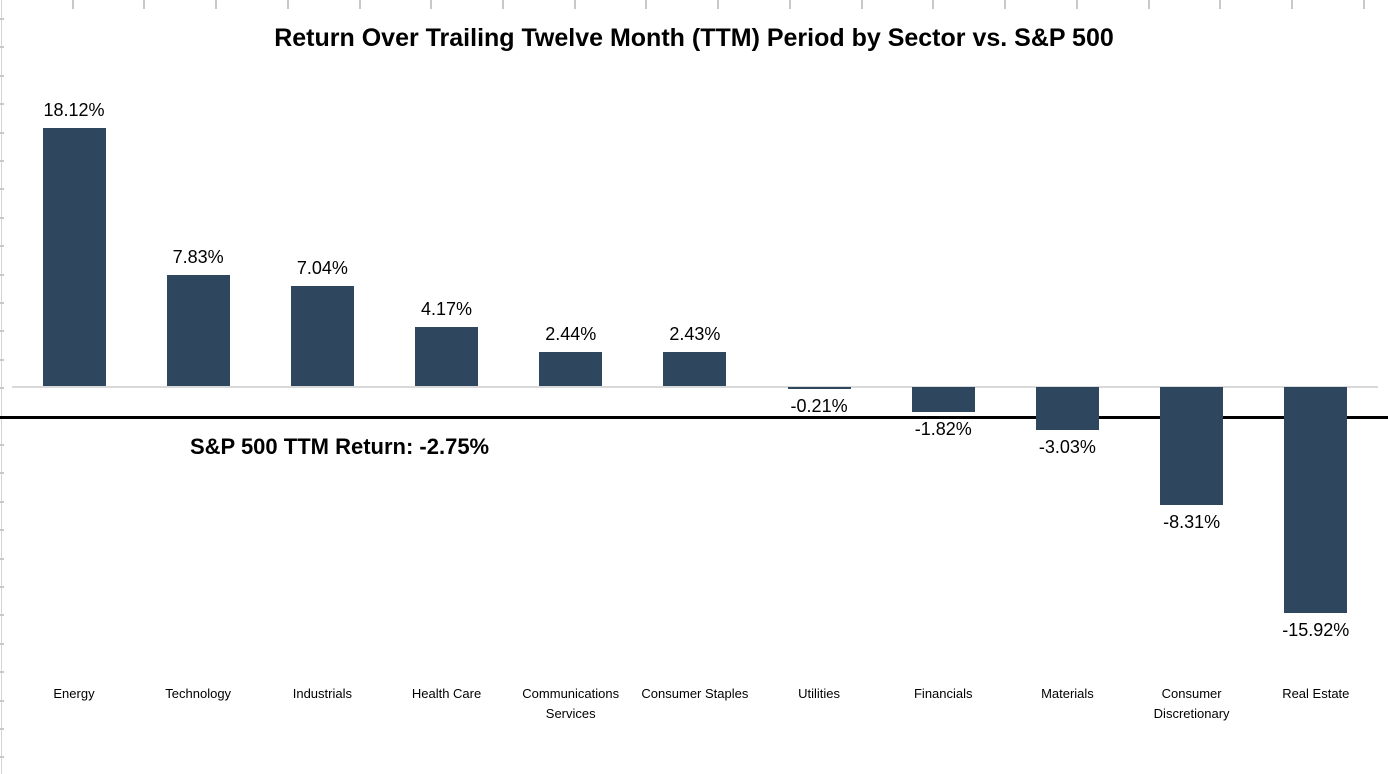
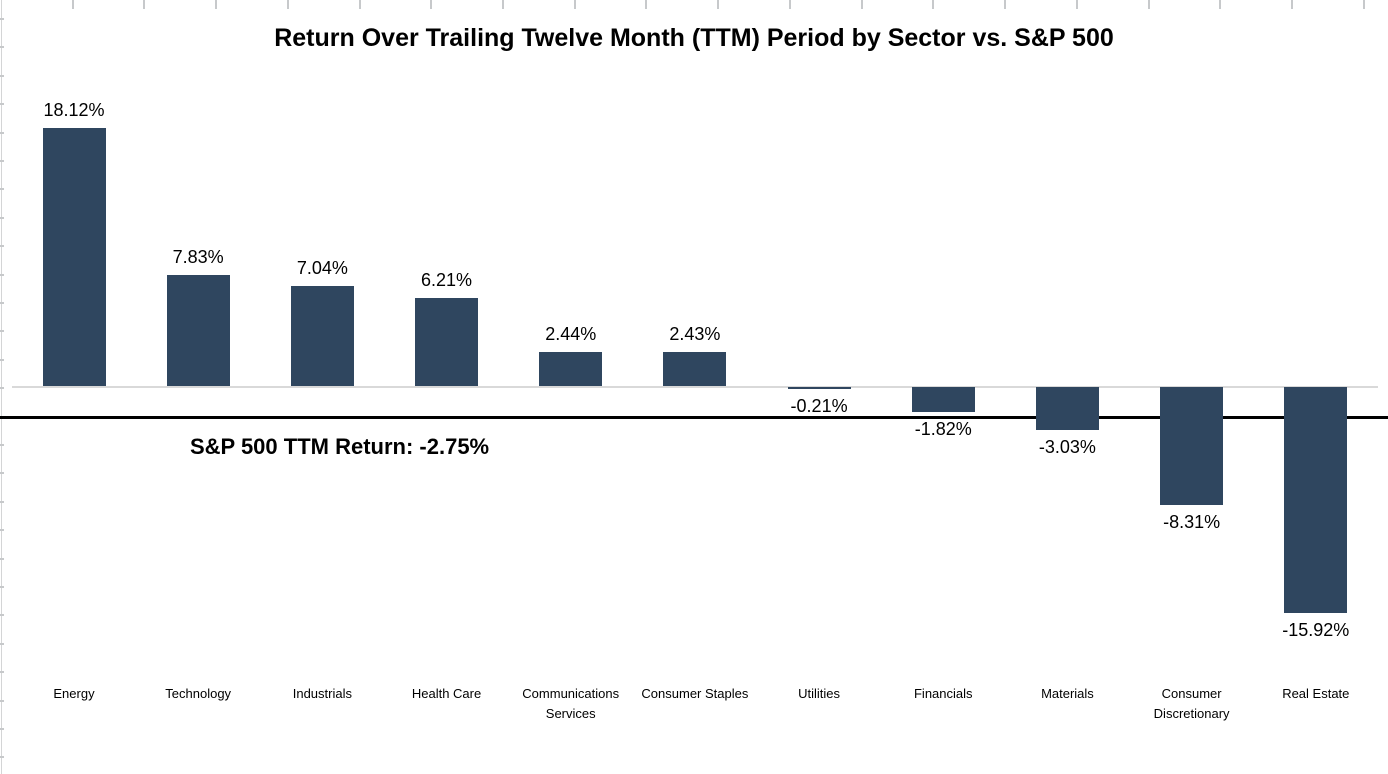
Health Care: 4.17% -> 6.21%
